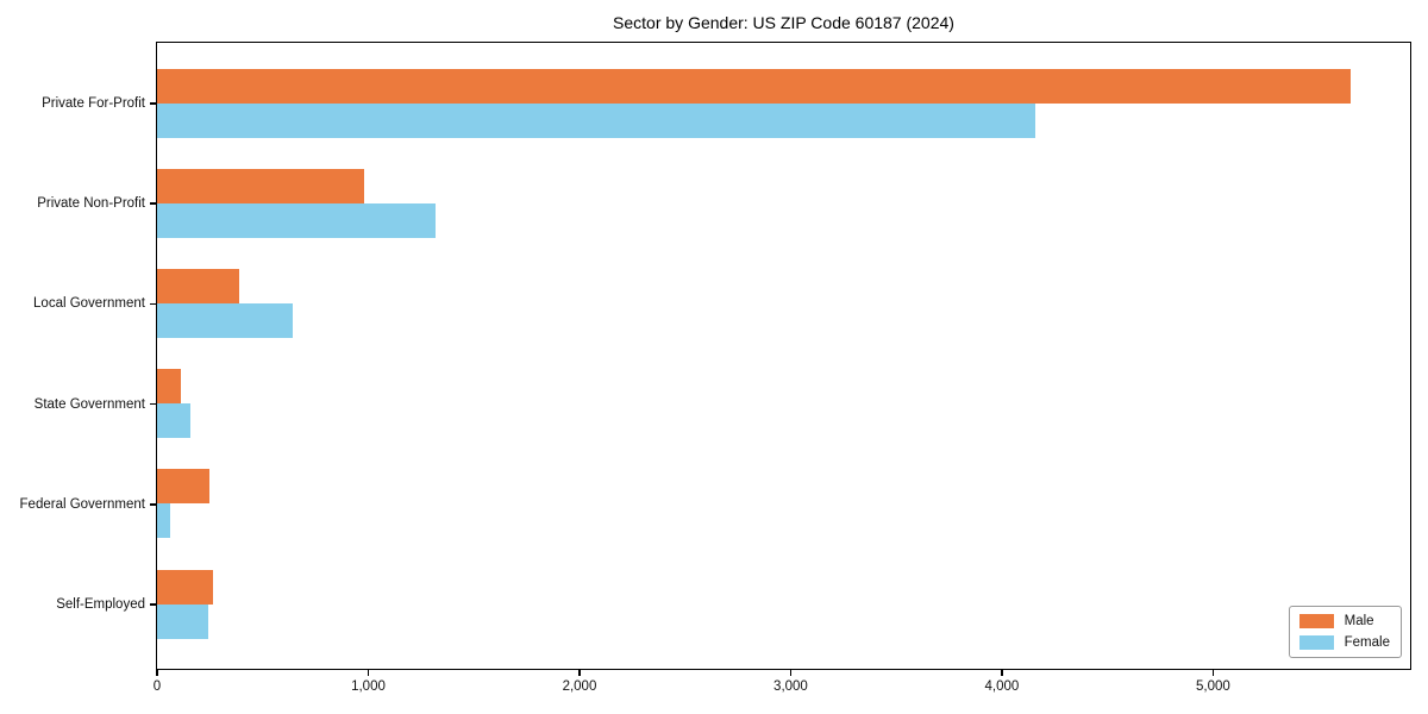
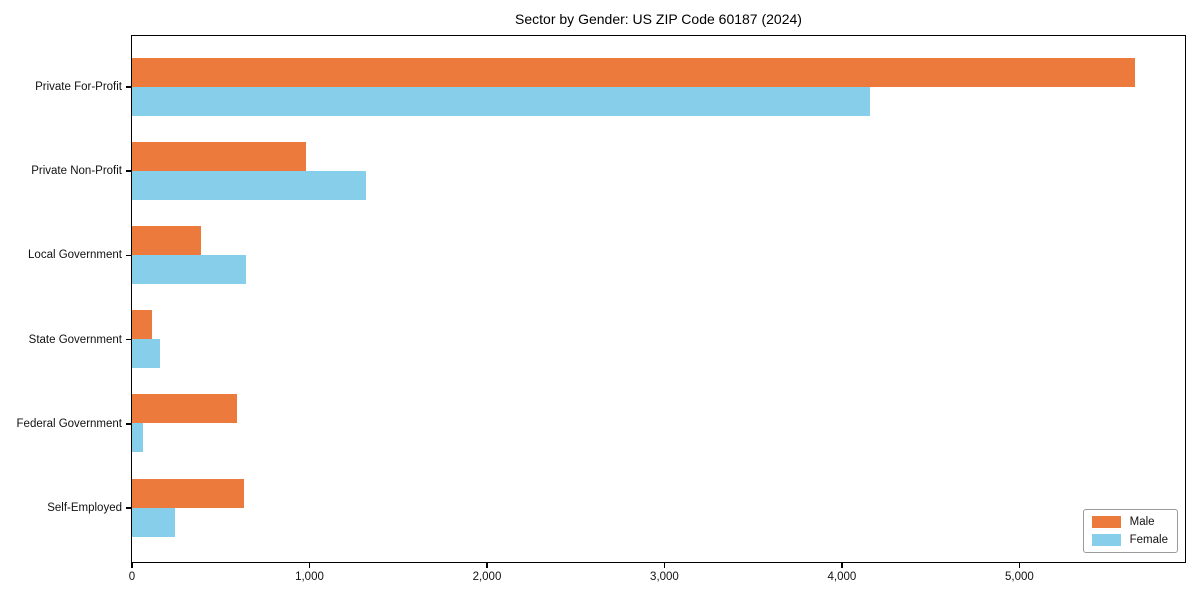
Male/Federal Government: 250 -> 590
Male/Self-Employed: 260 -> 630
